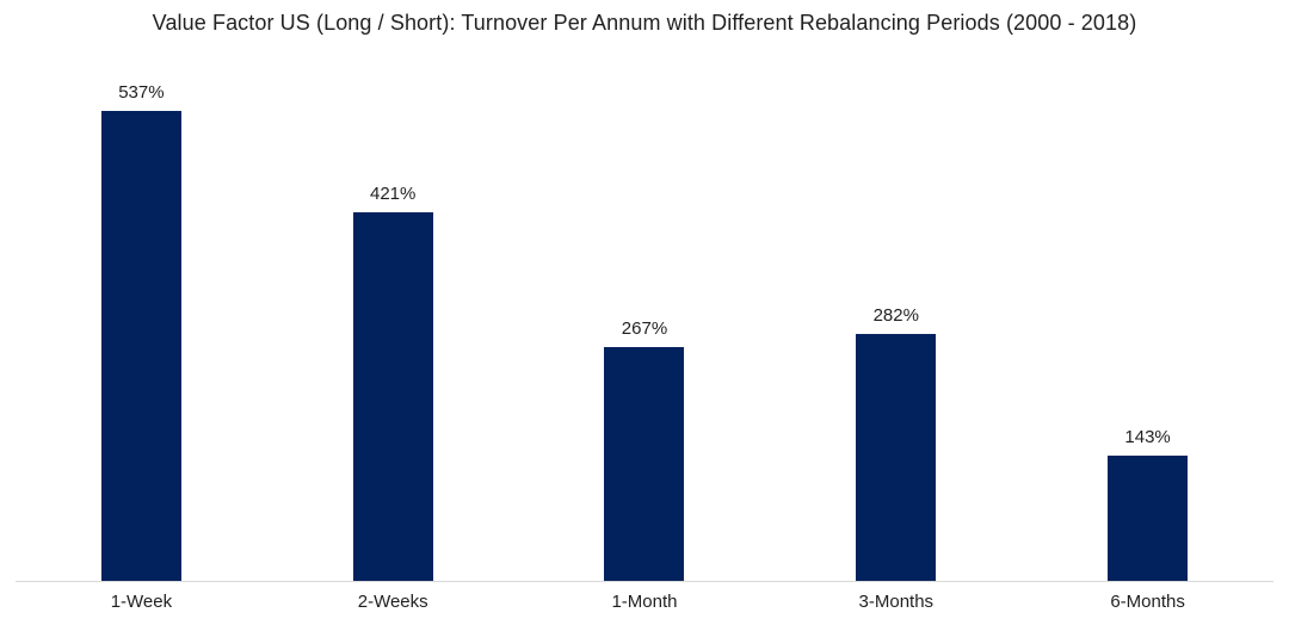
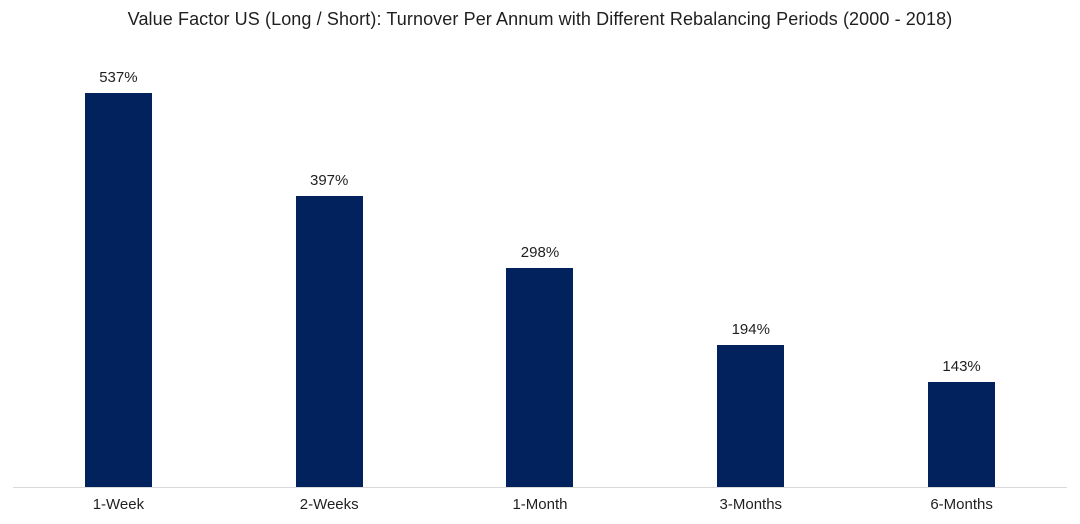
2-Weeks: 421% -> 397%
1-Month: 267% -> 298%
3-Months: 282% -> 194%
